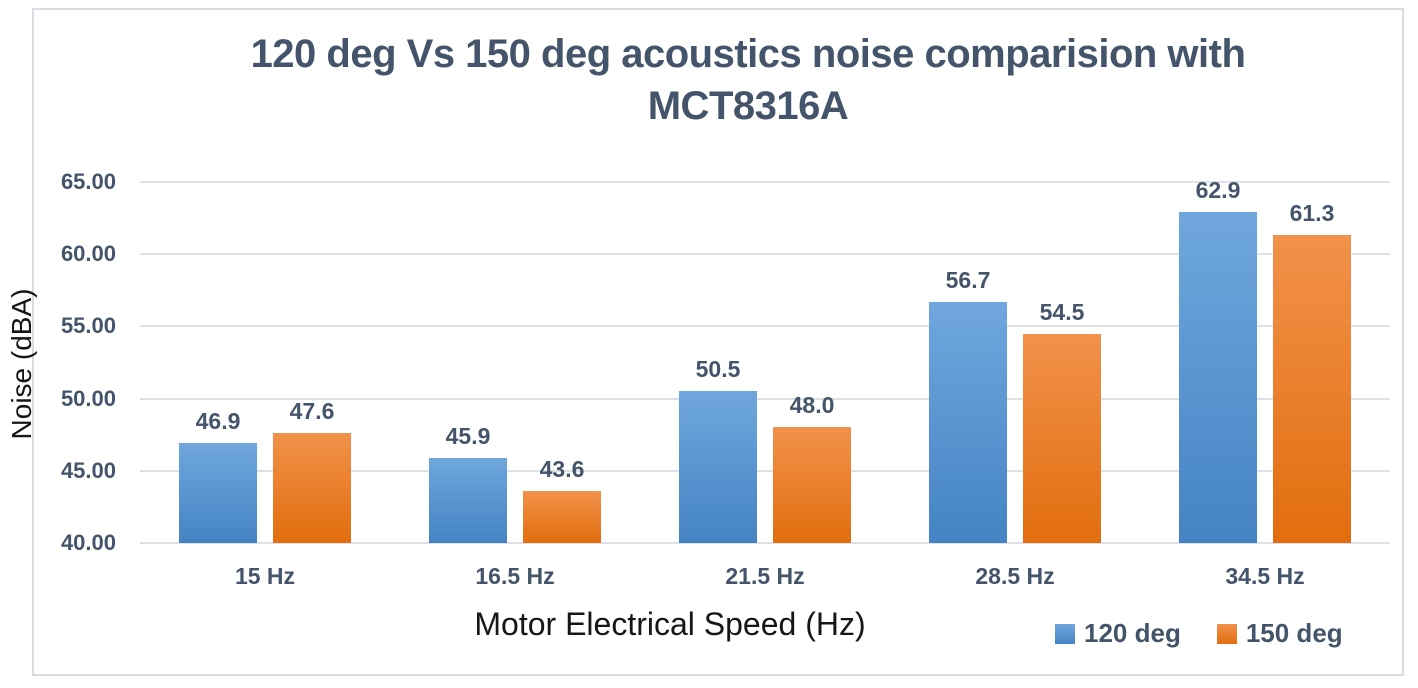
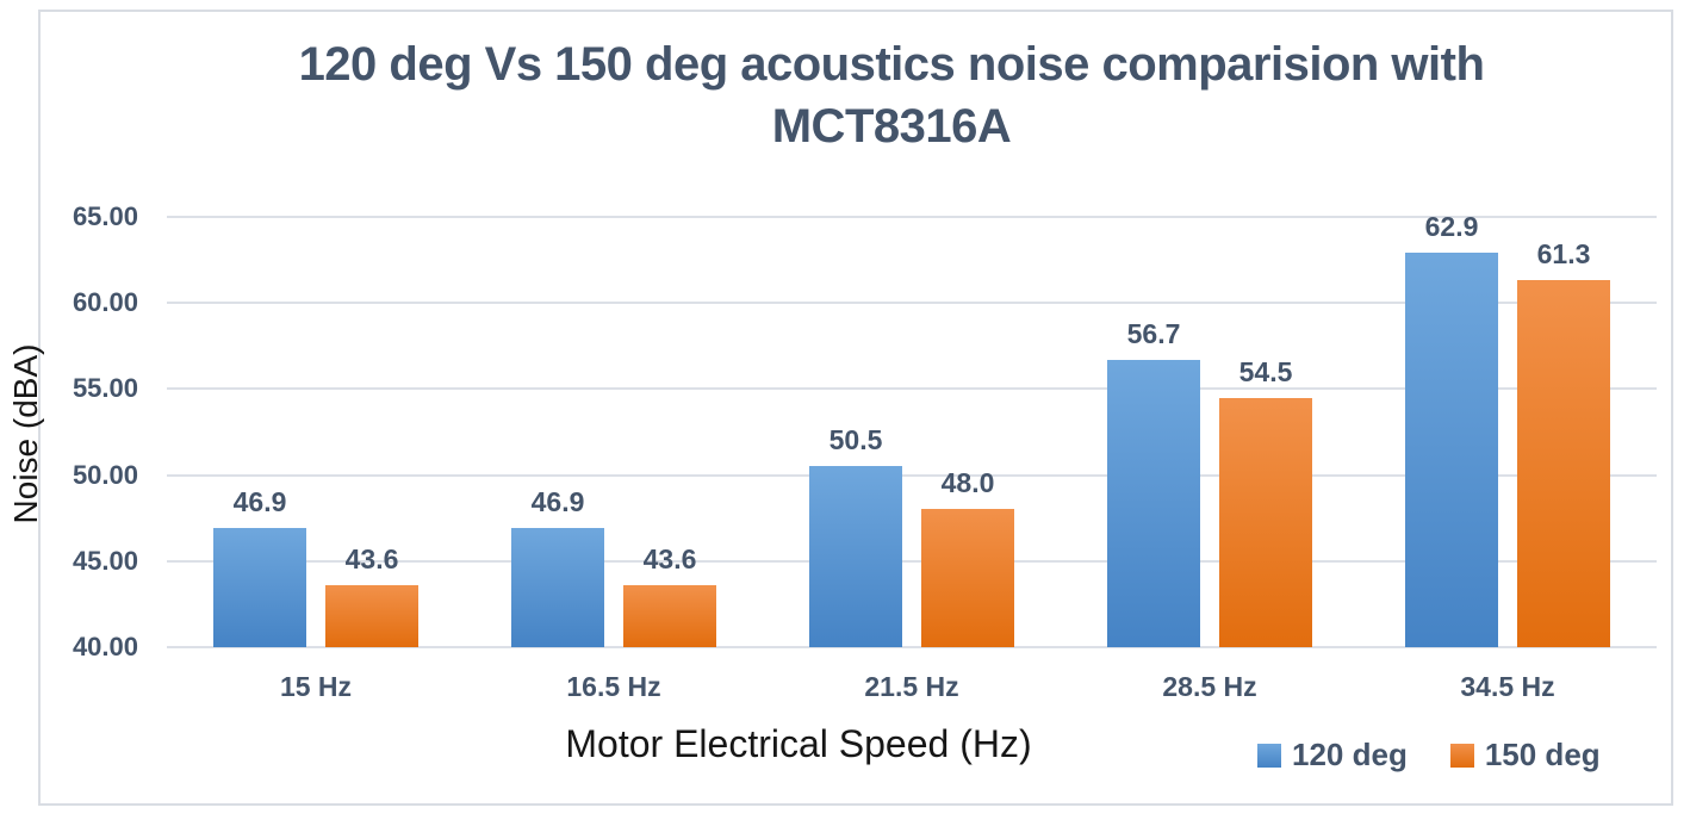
150 deg/15 Hz: 47.6 -> 43.6
120 deg/16.5 Hz: 45.9 -> 46.9
